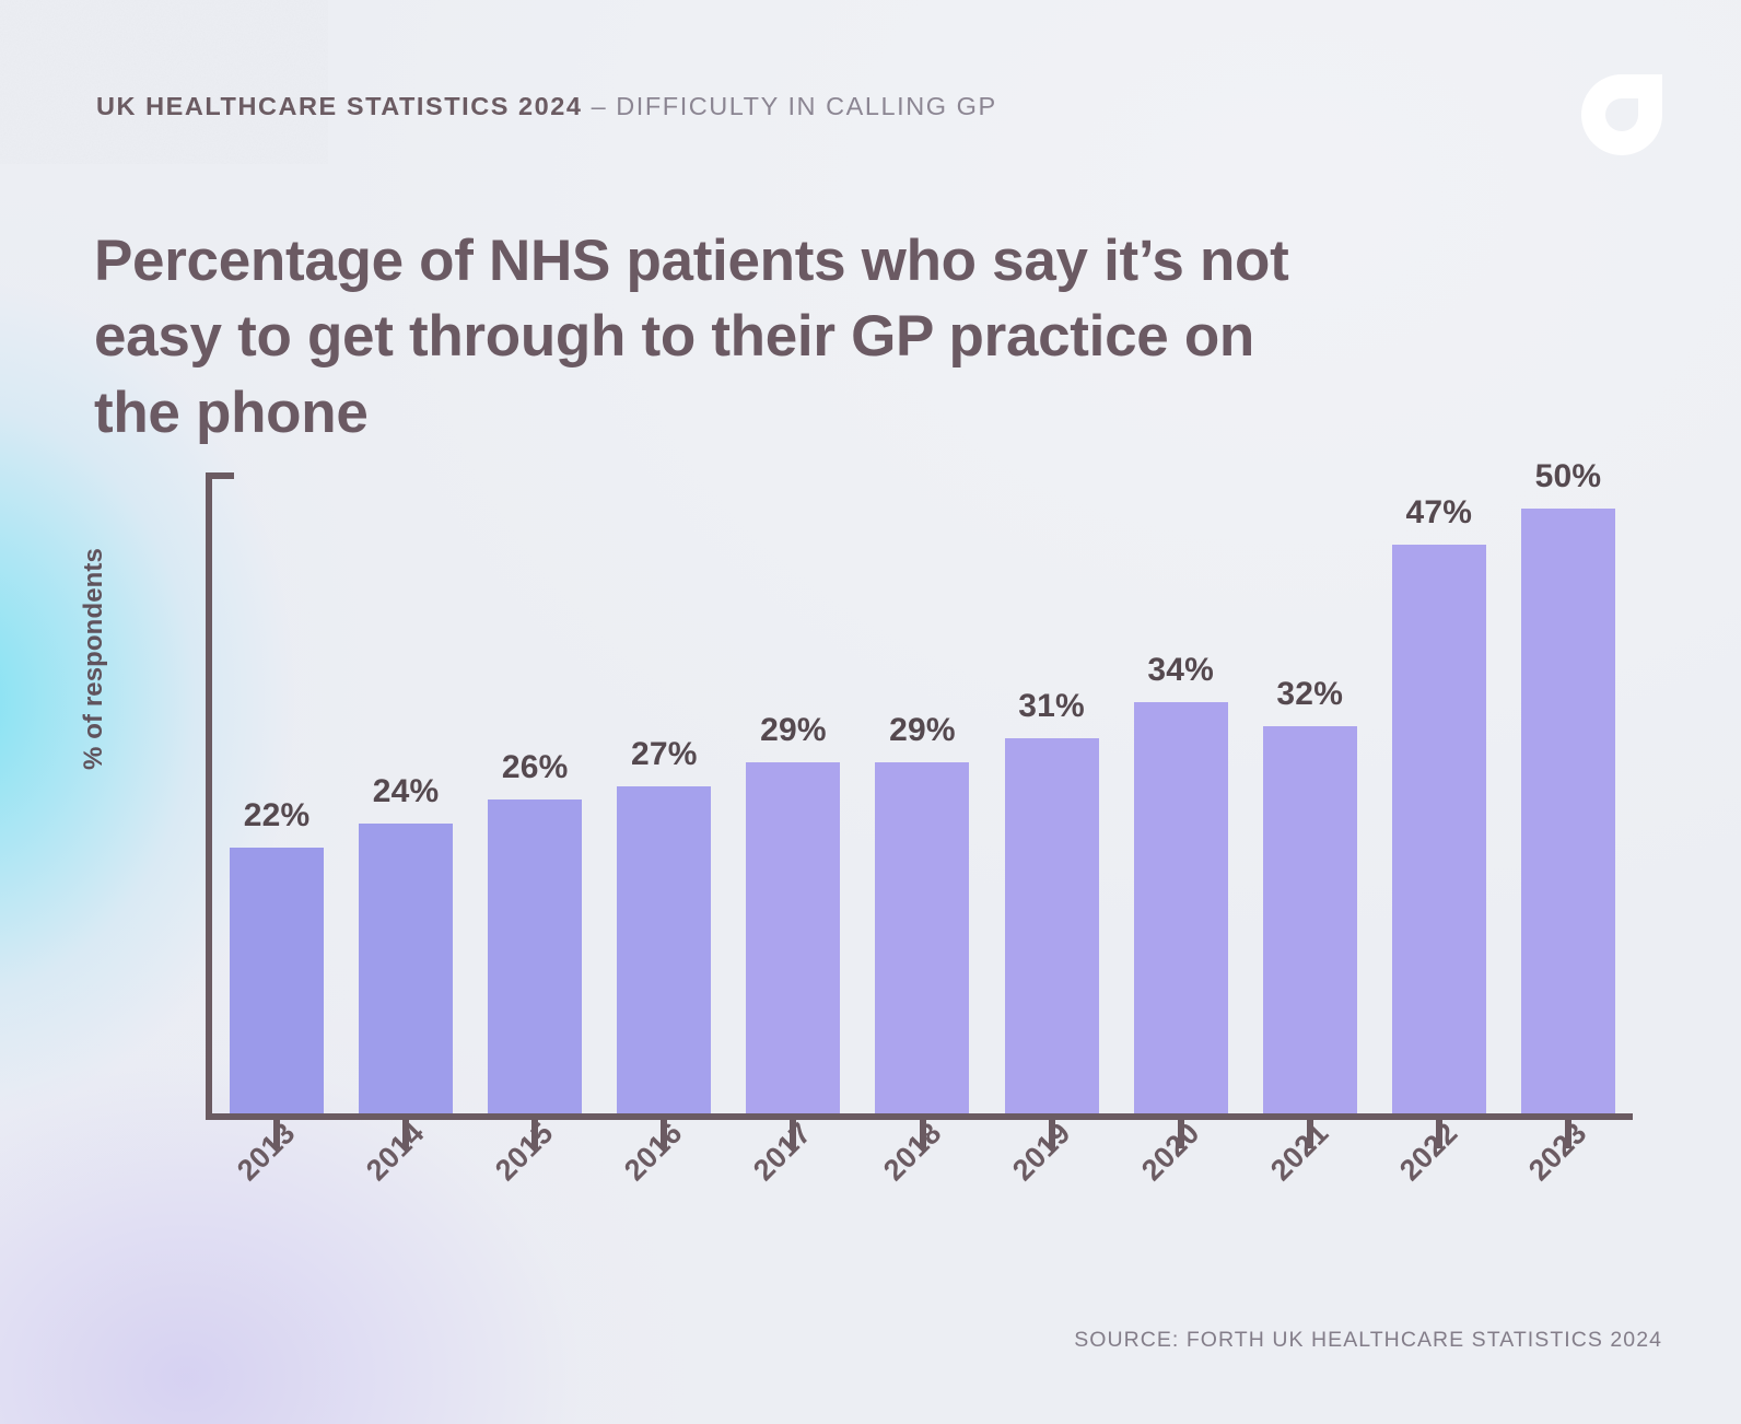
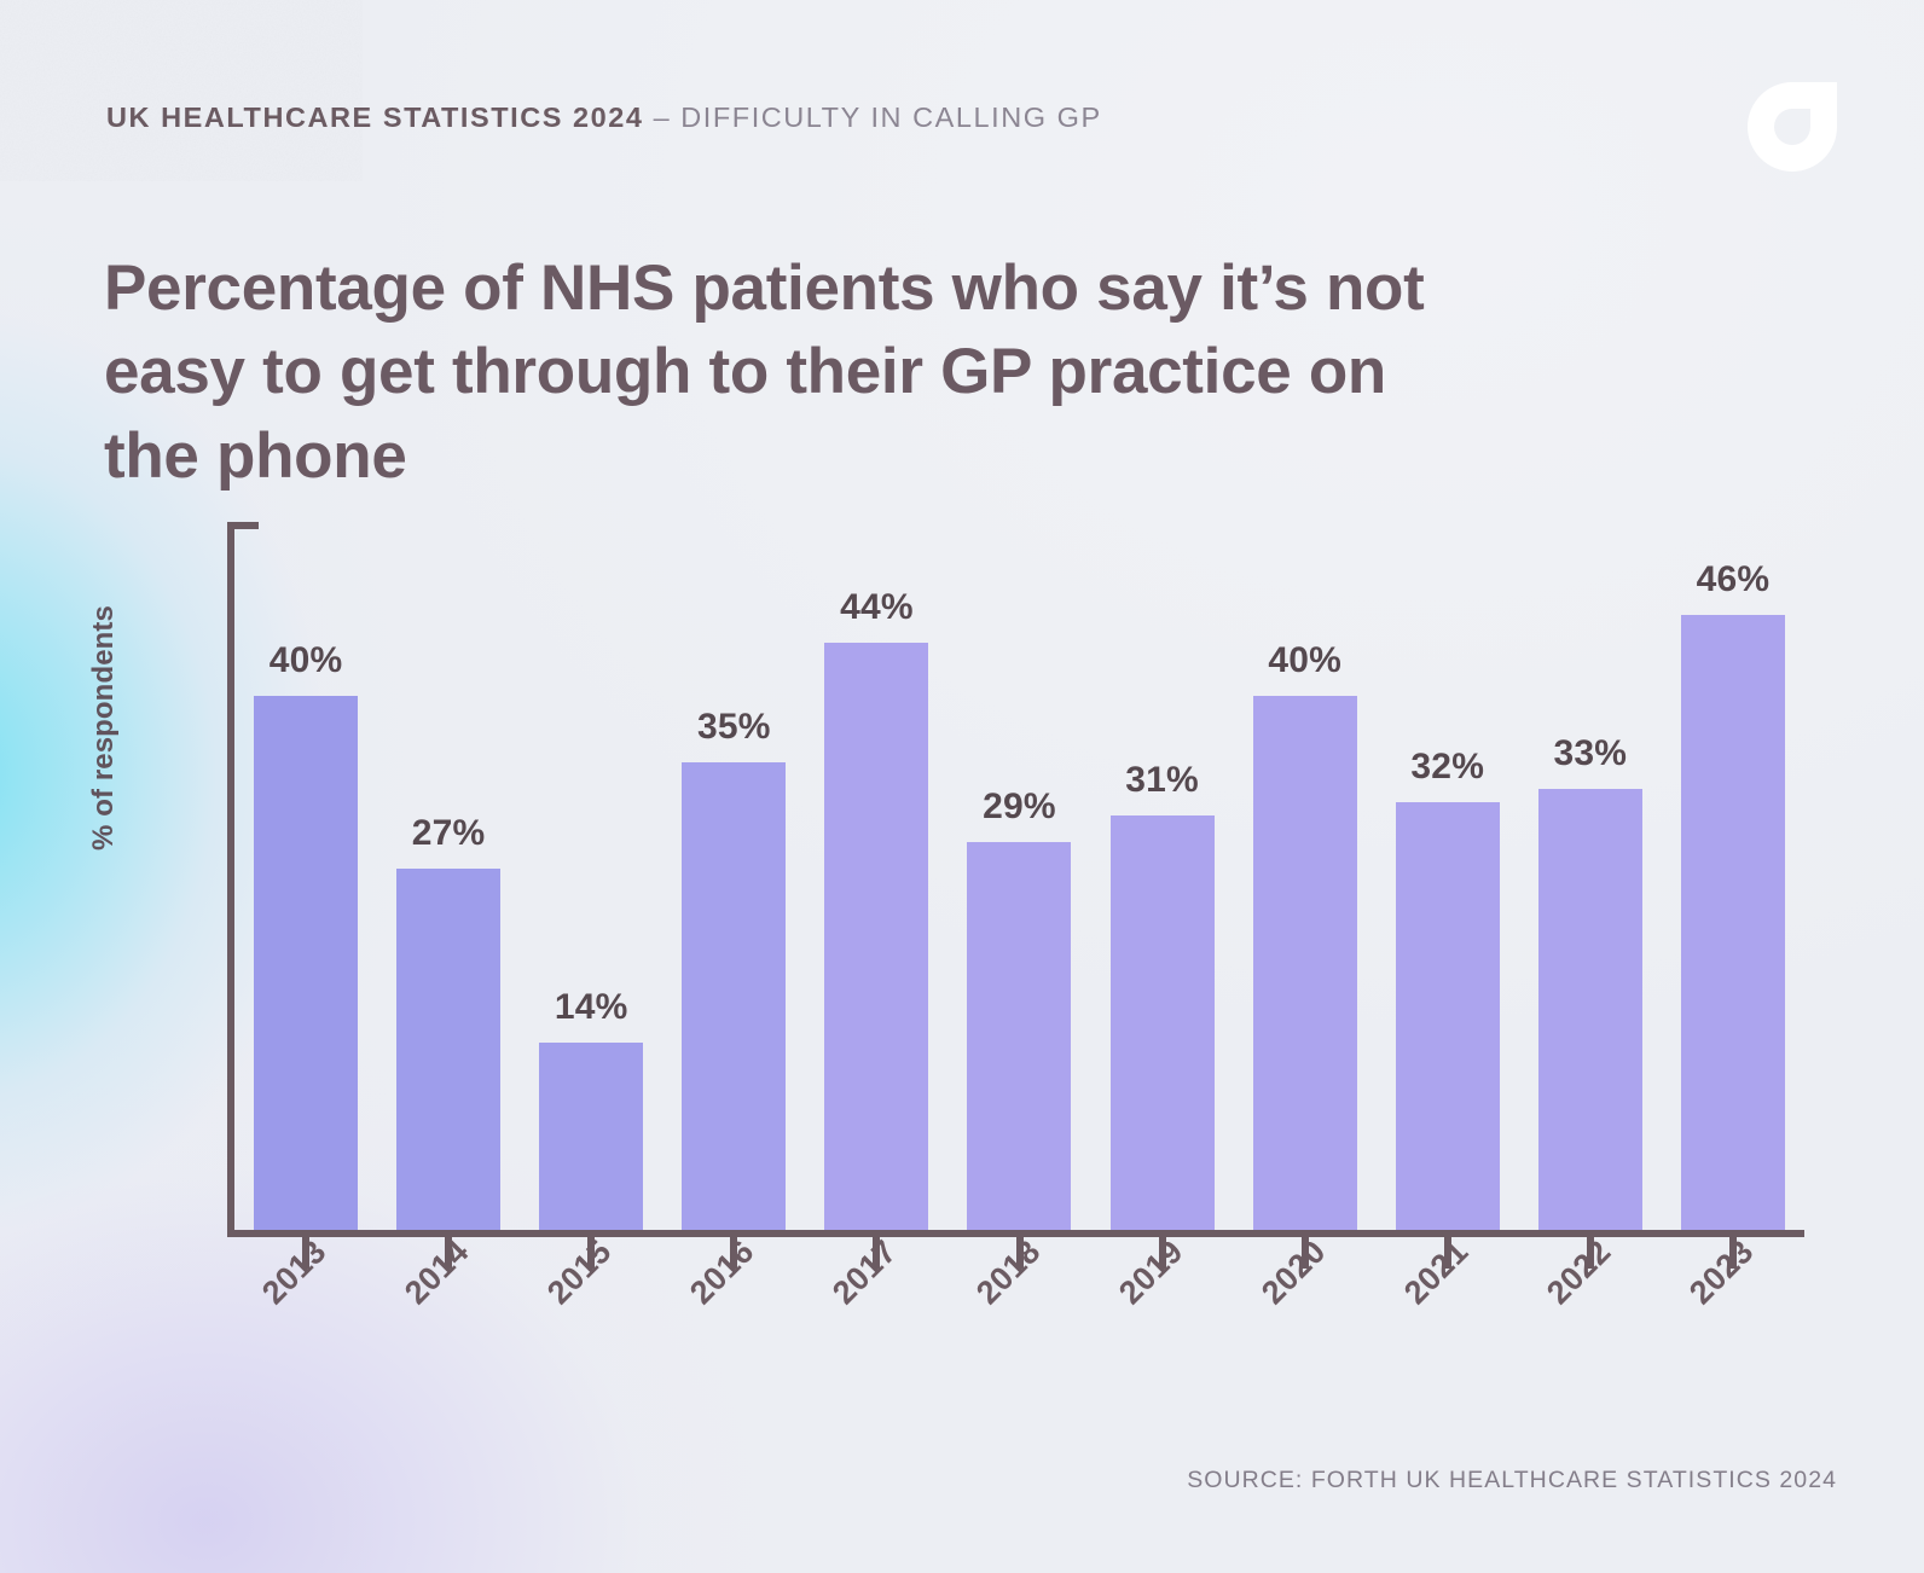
2013: 22% -> 40%
2014: 24% -> 27%
2015: 26% -> 14%
2016: 27% -> 35%
2017: 29% -> 44%
2020: 34% -> 40%
2022: 47% -> 33%
2023: 50% -> 46%
